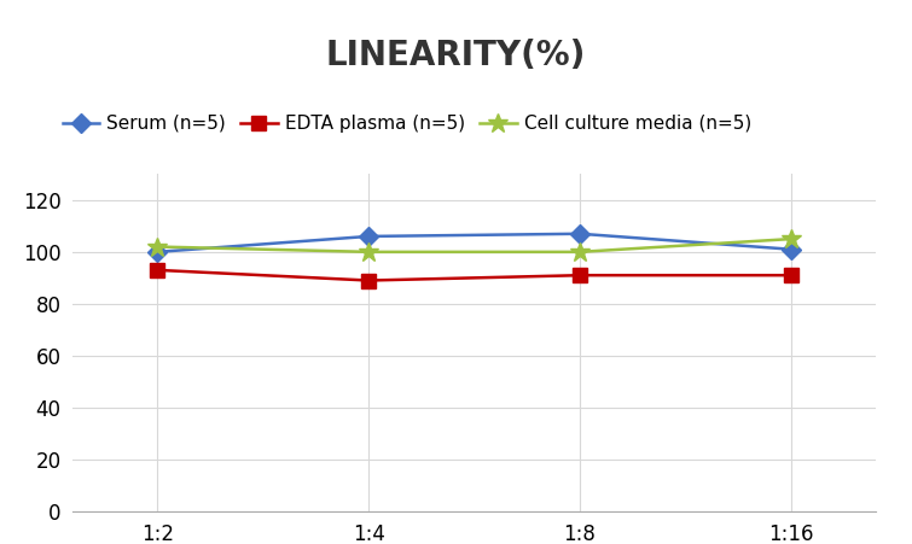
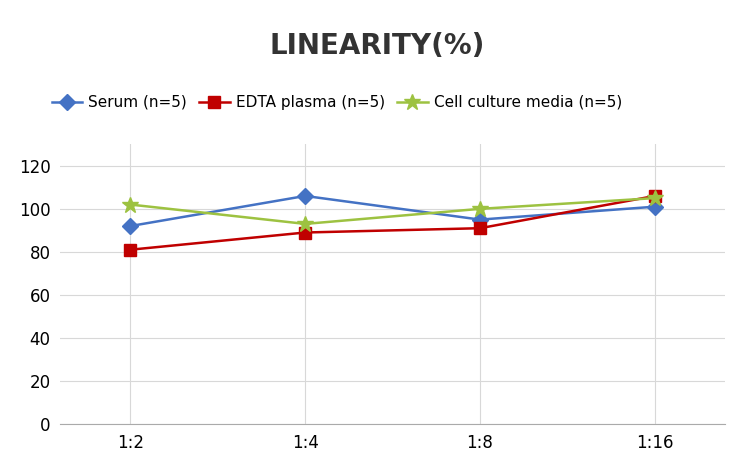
Serum (n=5)/1:2: 100 -> 92
EDTA plasma (n=5)/1:2: 93 -> 81
Cell culture media (n=5)/1:4: 100 -> 93
Serum (n=5)/1:8: 107 -> 95
EDTA plasma (n=5)/1:16: 91 -> 106
